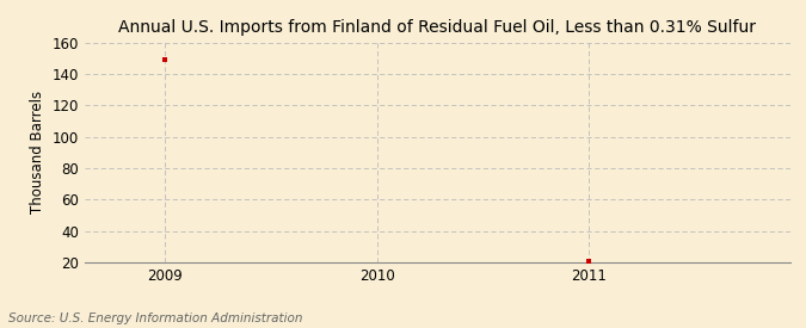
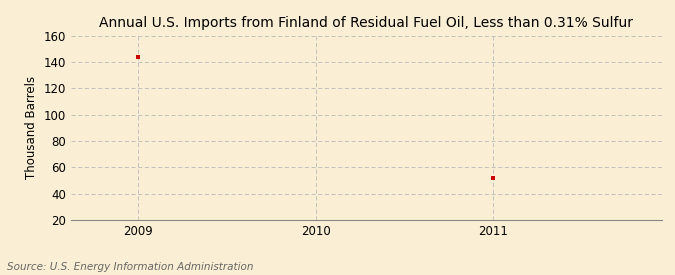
2009: 149 -> 144
2011: 21 -> 52
